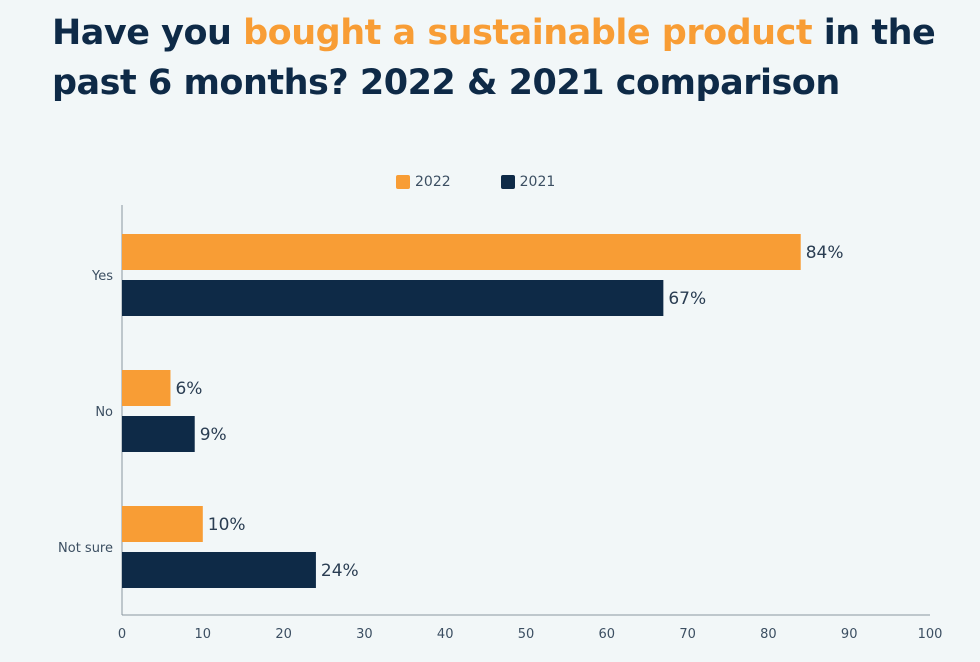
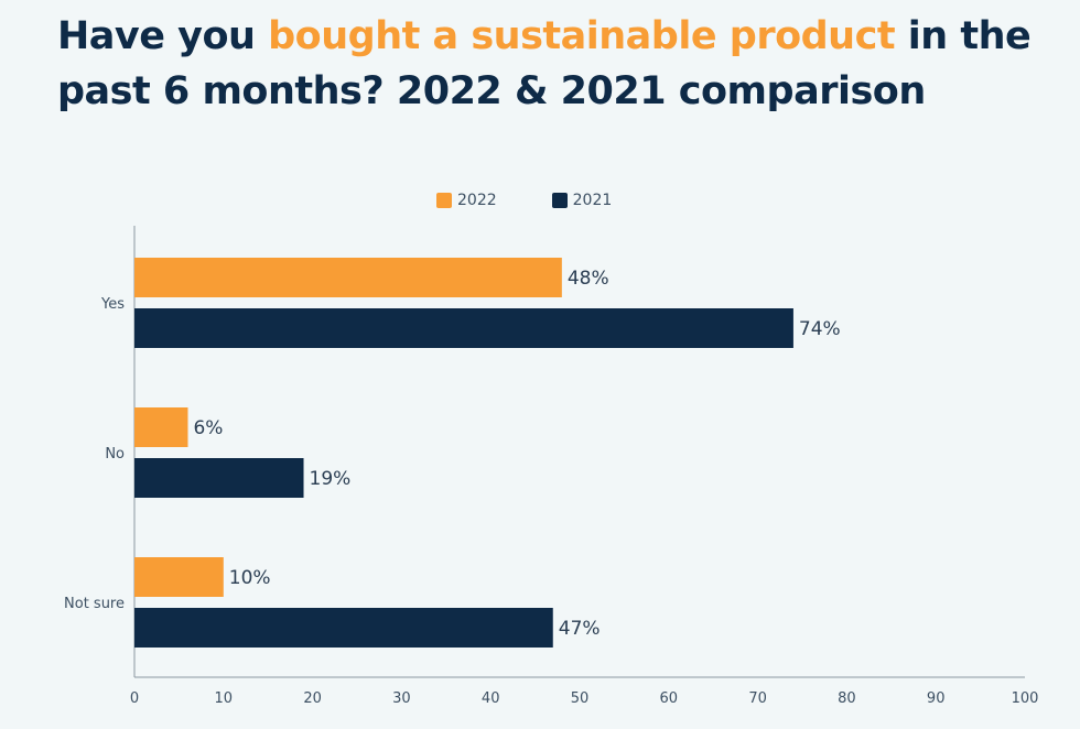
2022/Yes: 84% -> 48%
2021/Yes: 67% -> 74%
2021/No: 9% -> 19%
2021/Not sure: 24% -> 47%
